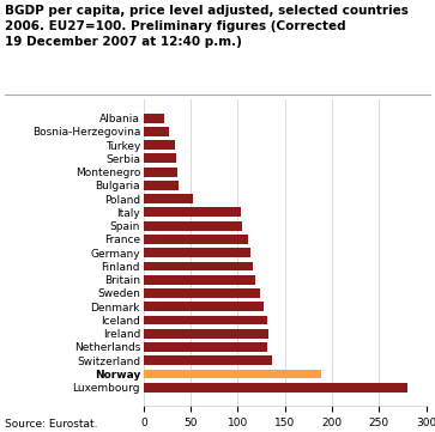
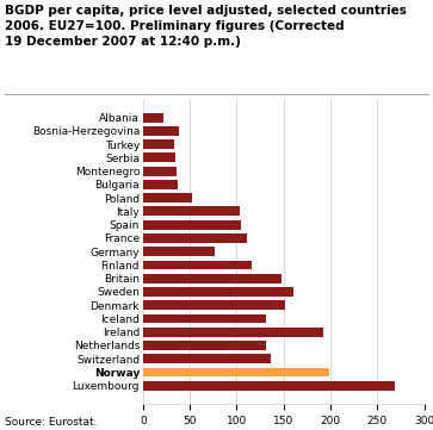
Bosnia-Herzegovina: 27 -> 38
Germany: 113 -> 76
Britain: 119 -> 148
Sweden: 124 -> 160
Denmark: 127 -> 152
Ireland: 132 -> 192
Norway: 188 -> 198
Luxembourg: 280 -> 268
